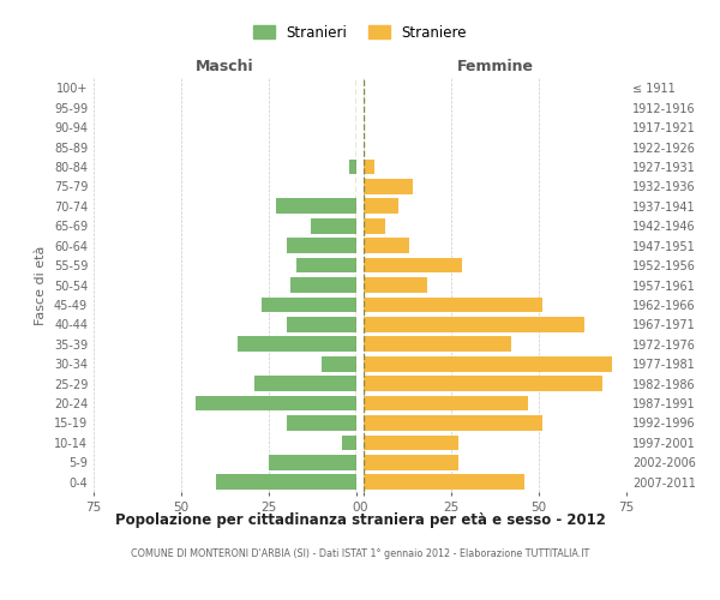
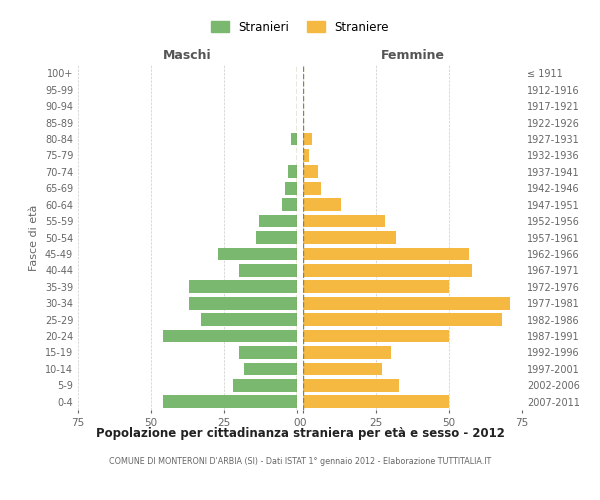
Maschi/70-74: 23 -> 3
Maschi/65-69: 13 -> 4
Maschi/60-64: 20 -> 5
Maschi/55-59: 17 -> 13
Maschi/50-54: 19 -> 14
Maschi/35-39: 34 -> 37
Maschi/30-34: 10 -> 37
Maschi/25-29: 29 -> 33
Maschi/10-14: 4 -> 18
Maschi/5-9: 25 -> 22
Maschi/0-4: 40 -> 46
Femmine/1932-1936: 14 -> 2
Femmine/1937-1941: 10 -> 5
Femmine/1957-1961: 18 -> 32
Femmine/1962-1966: 51 -> 57
Femmine/1967-1971: 63 -> 58
Femmine/1972-1976: 42 -> 50
Femmine/1987-1991: 47 -> 50
Femmine/1992-1996: 51 -> 30
Femmine/2002-2006: 27 -> 33
Femmine/2007-2011: 46 -> 50
